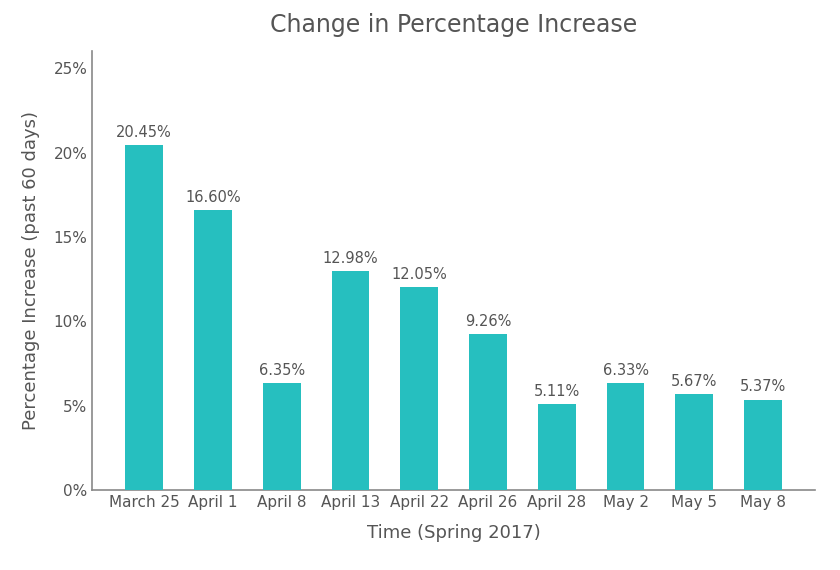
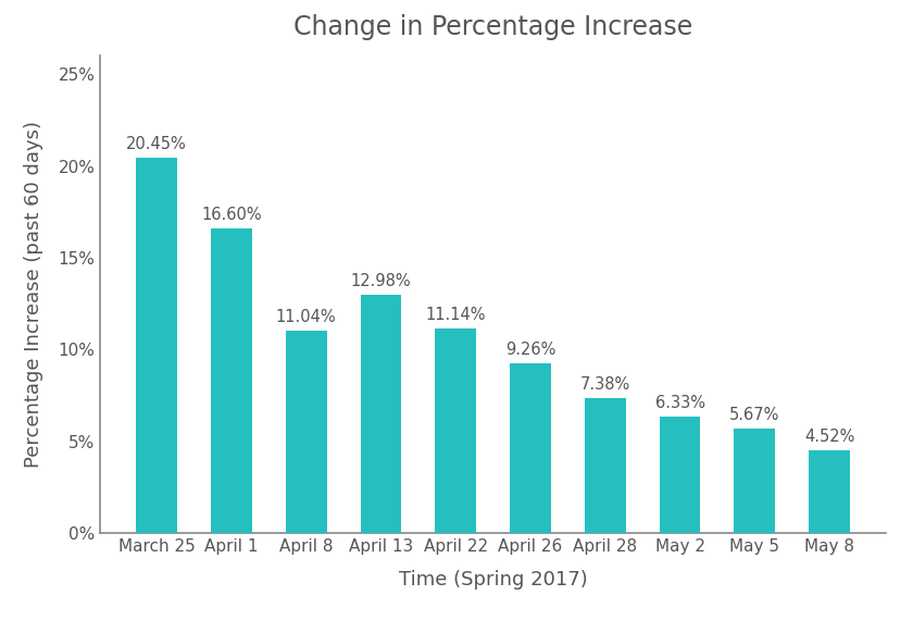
April 8: 6.35% -> 11.04%
April 22: 12.05% -> 11.14%
April 28: 5.11% -> 7.38%
May 8: 5.37% -> 4.52%
